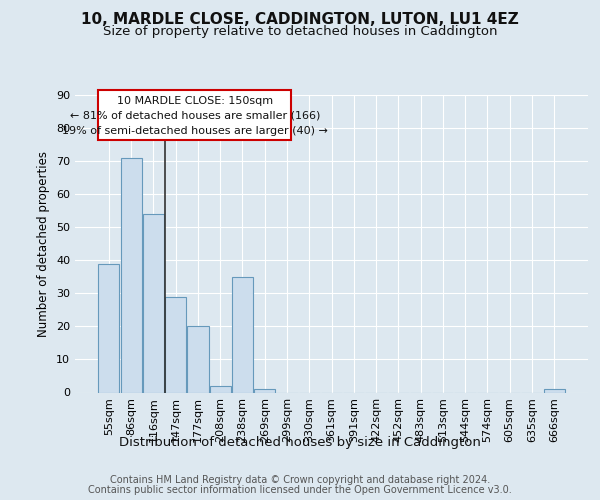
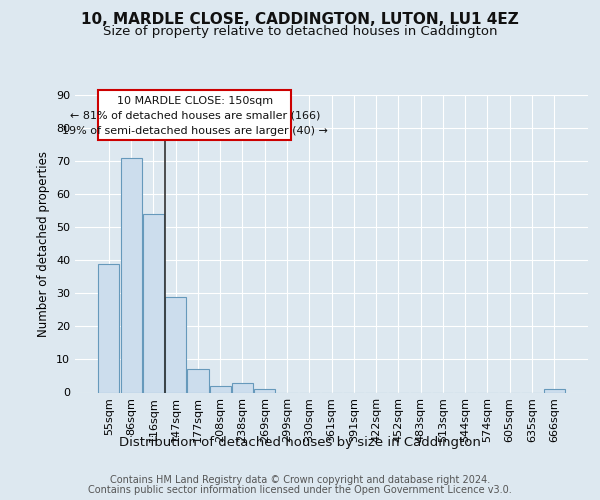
177sqm: 20 -> 7
238sqm: 35 -> 3
